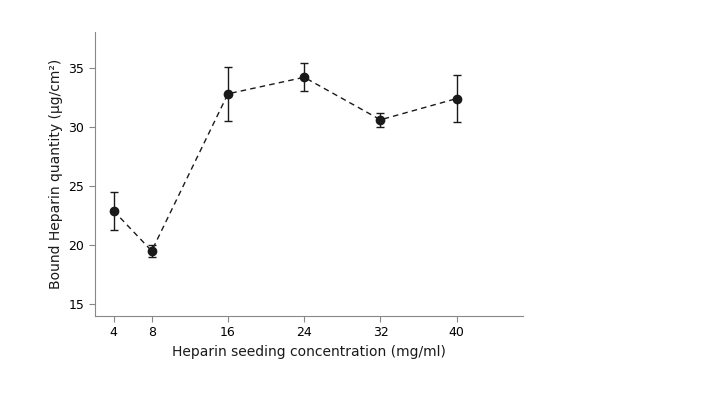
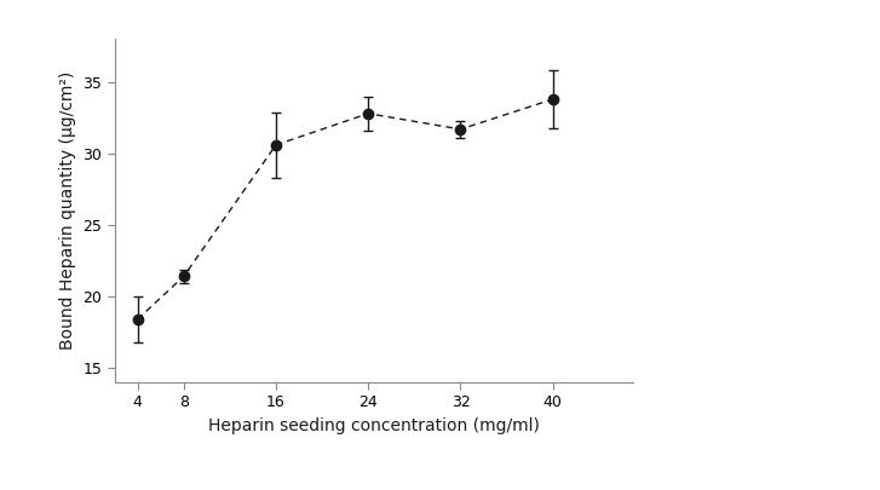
4: 22.9 -> 18.4
8: 19.5 -> 21.4
16: 32.8 -> 30.6
24: 34.2 -> 32.8
32: 30.6 -> 31.7
40: 32.4 -> 33.8
